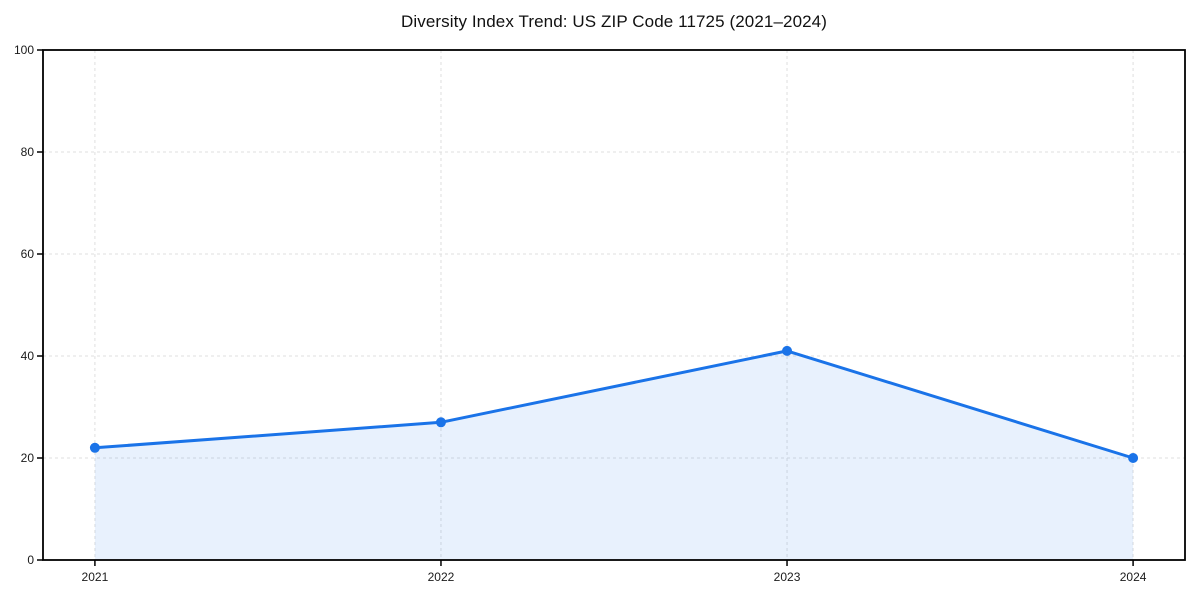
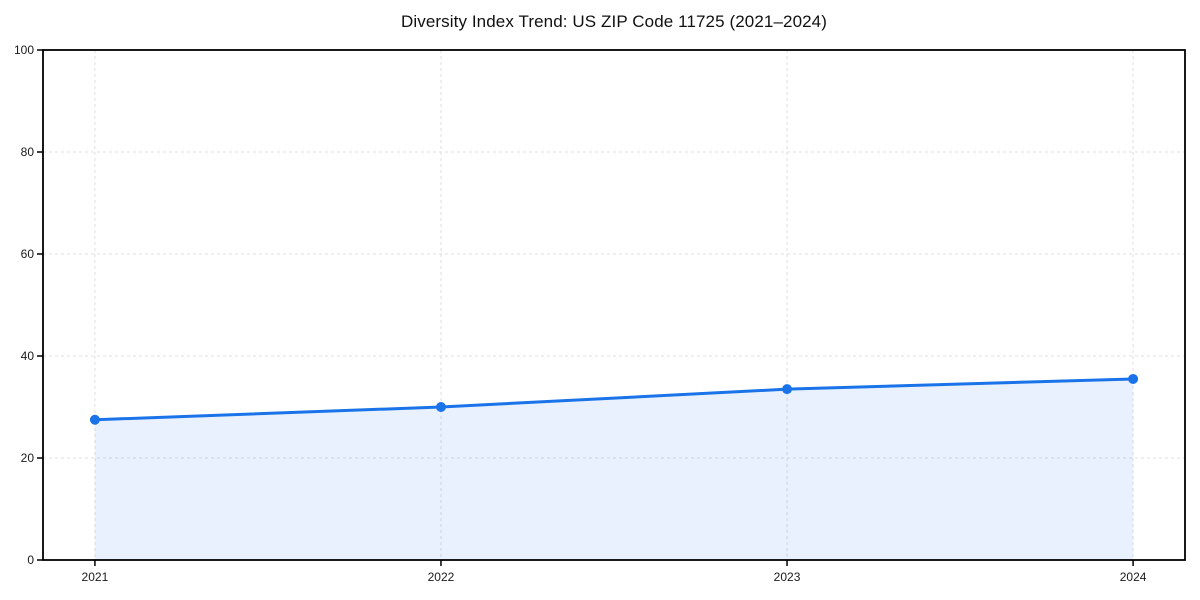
2021: 22 -> 28
2022: 27 -> 30
2023: 41 -> 34
2024: 20 -> 36
